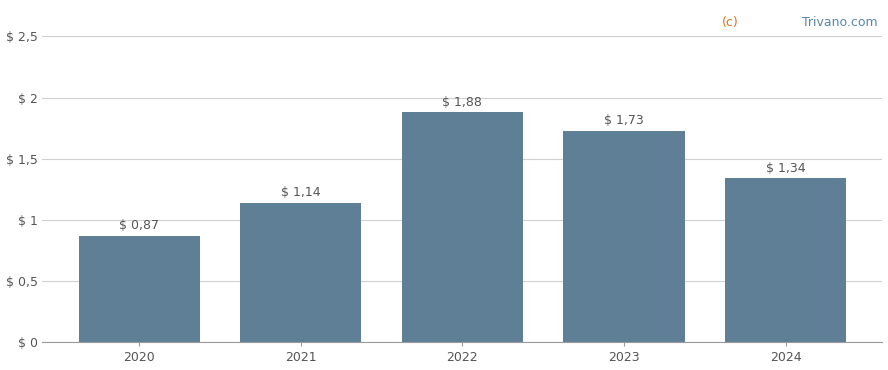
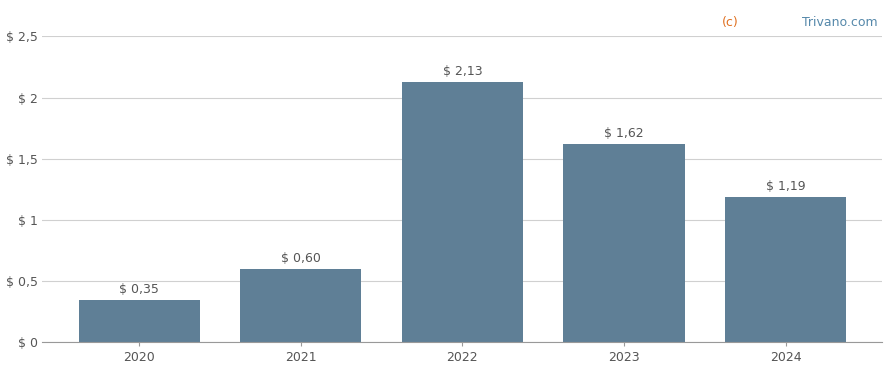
2020: 0,87 -> 0,35
2021: 1,14 -> 0,60
2022: 1,88 -> 2,13
2023: 1,73 -> 1,62
2024: 1,34 -> 1,19
